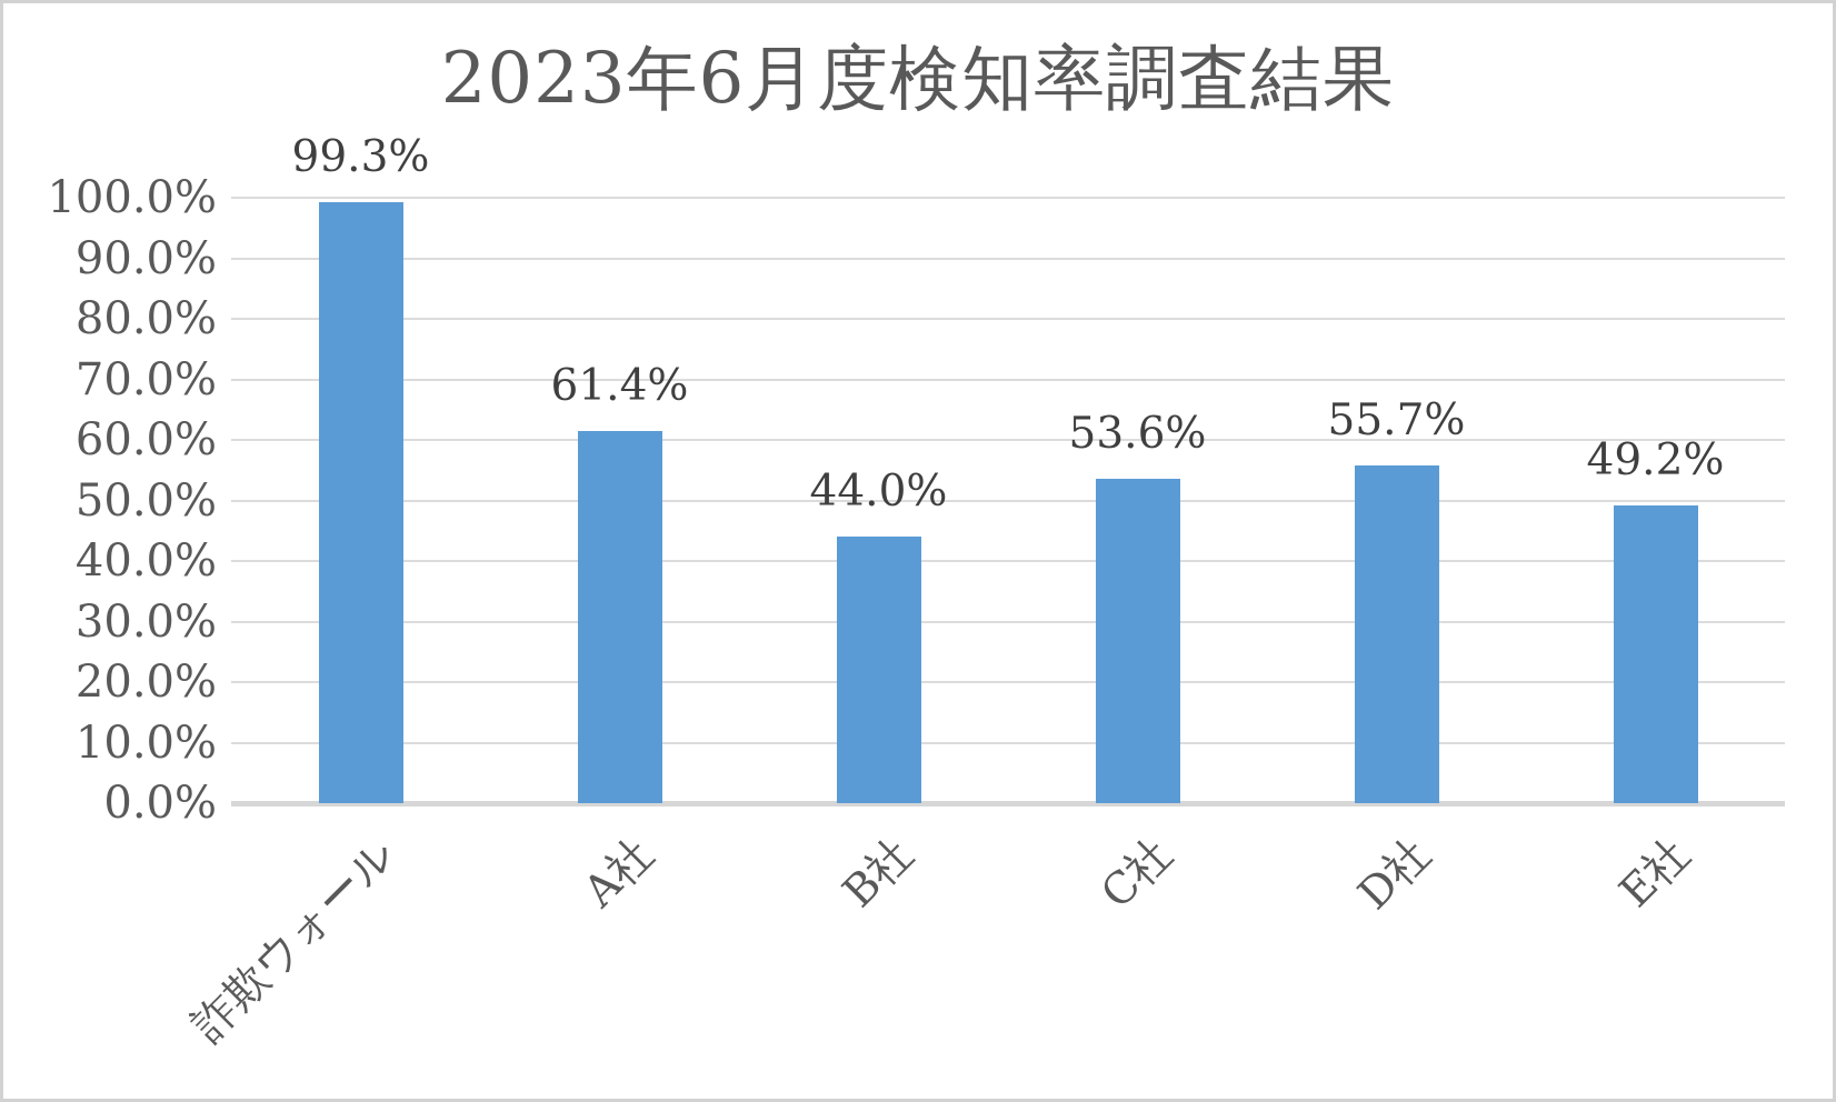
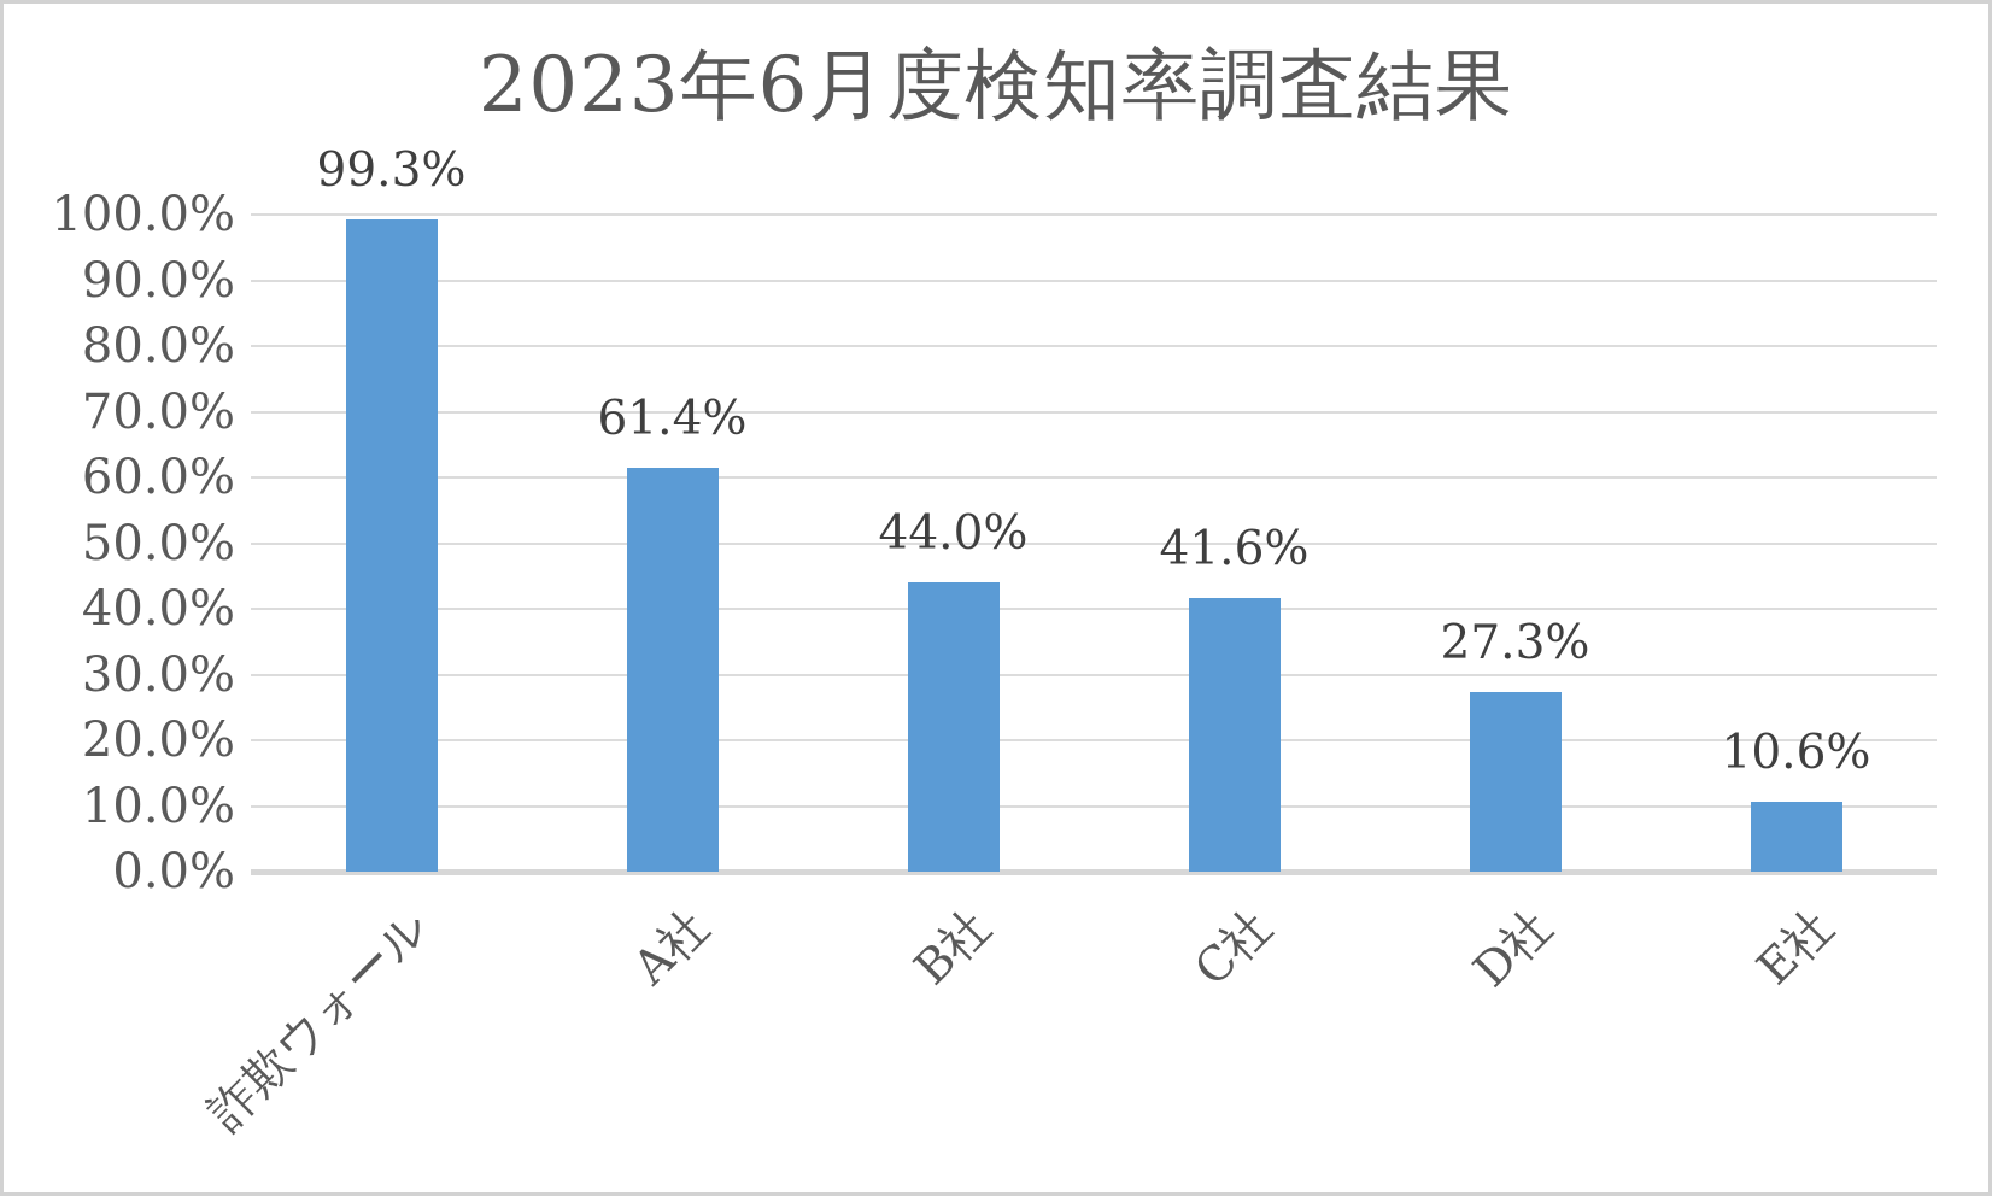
C社: 53.6% -> 41.6%
D社: 55.7% -> 27.3%
E社: 49.2% -> 10.6%
